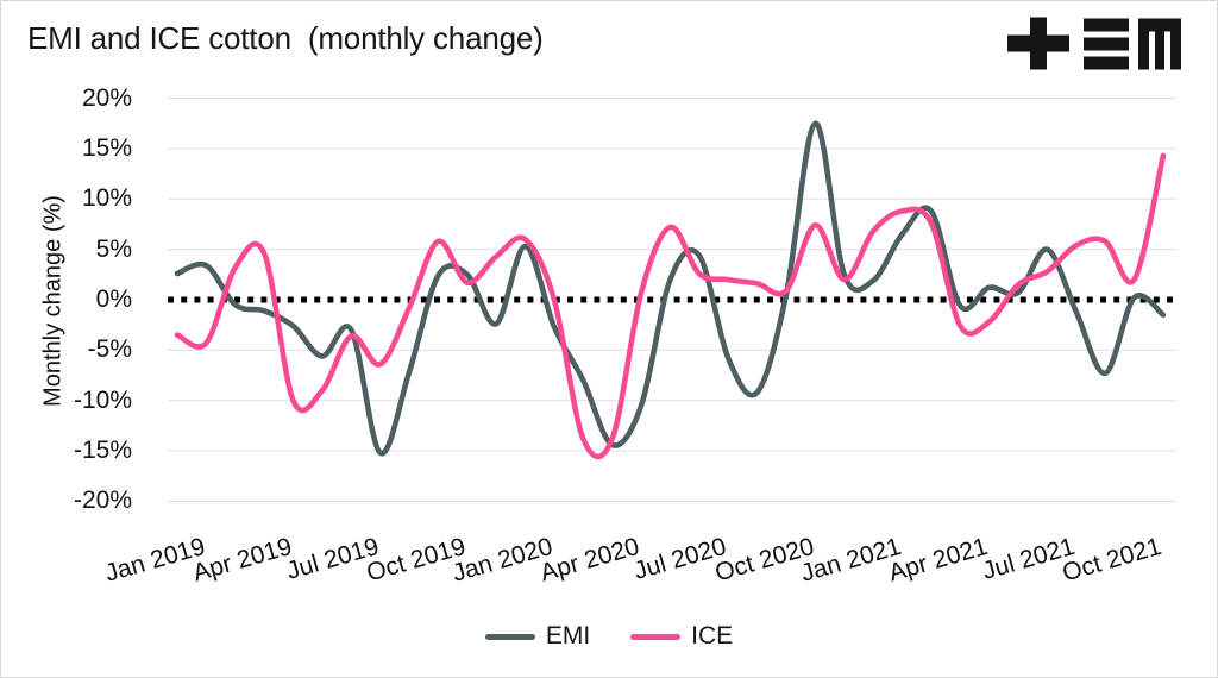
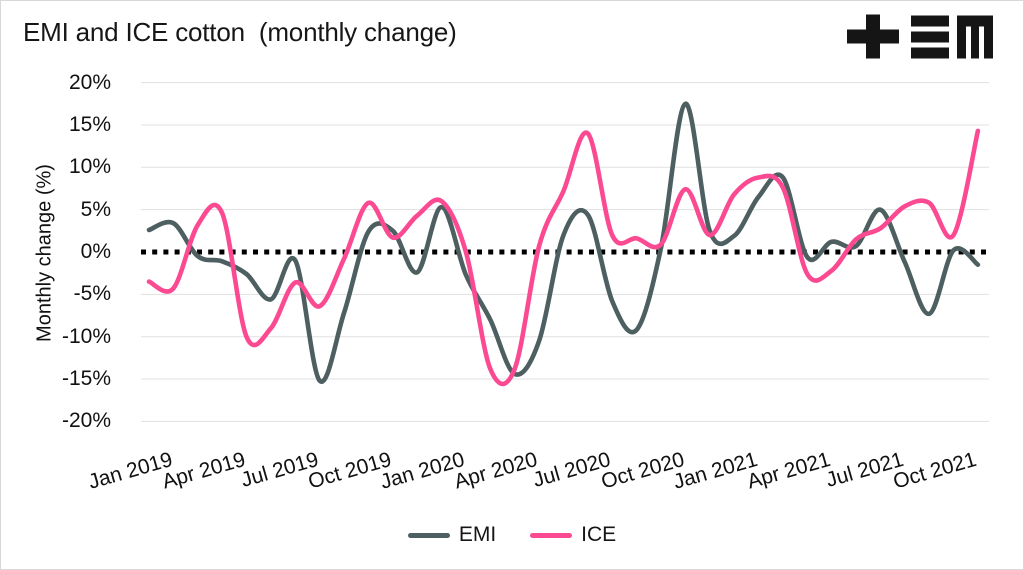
EMI/Jul 2019: -3% -> -1%
ICE/Jul 2020: 3% -> 14%
